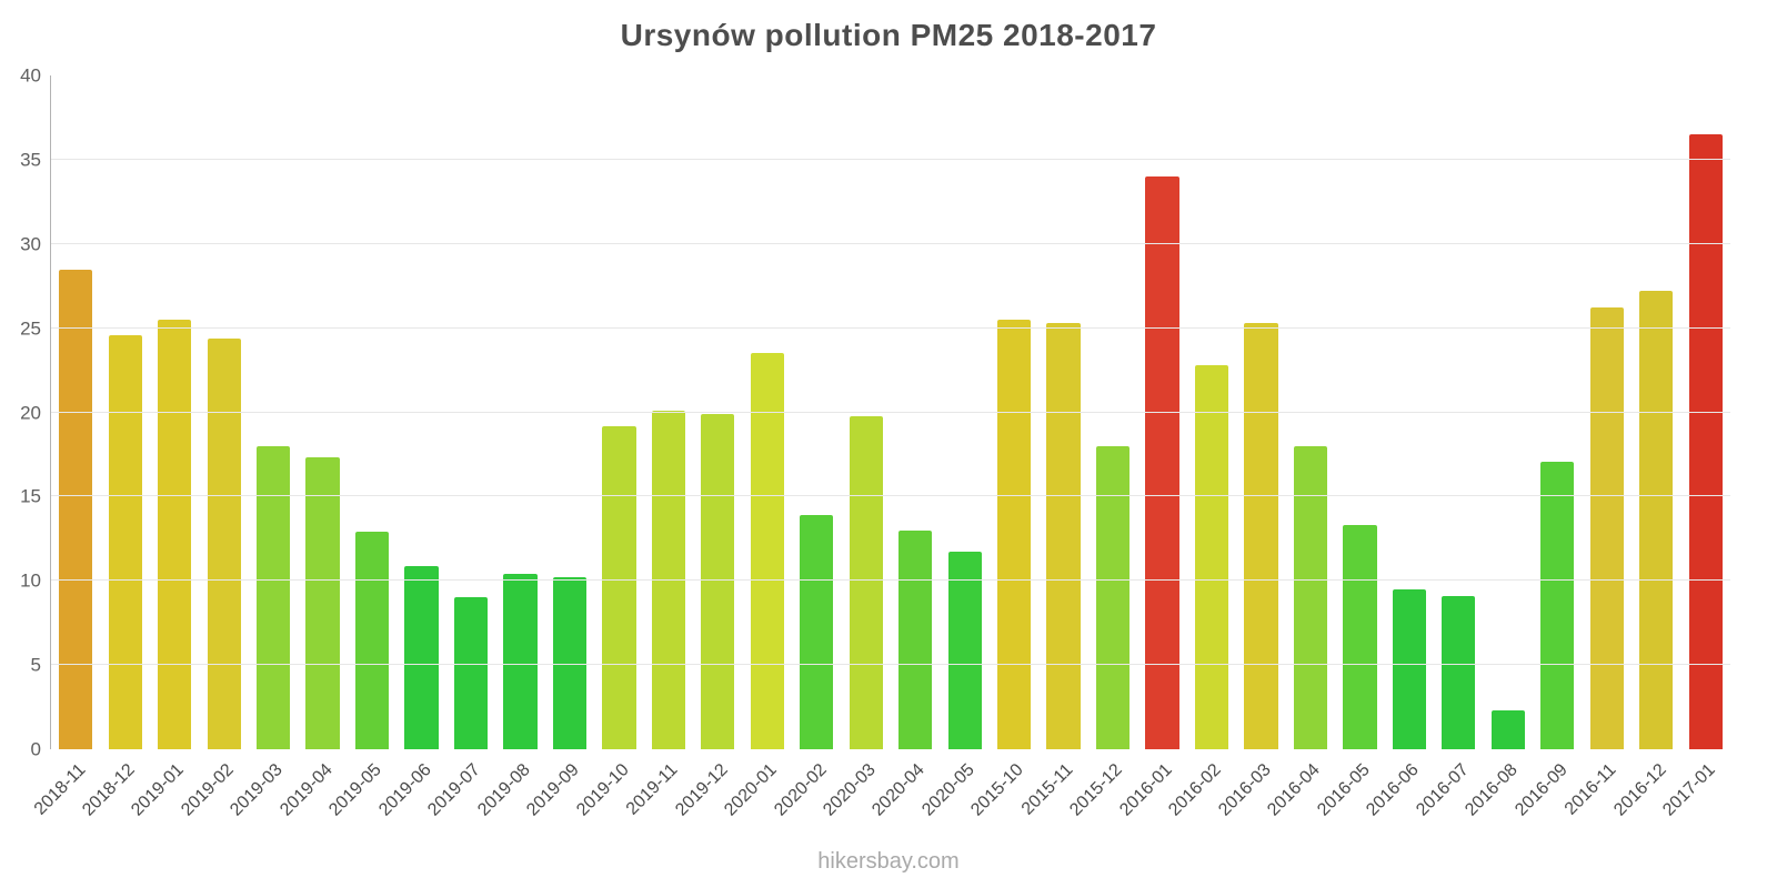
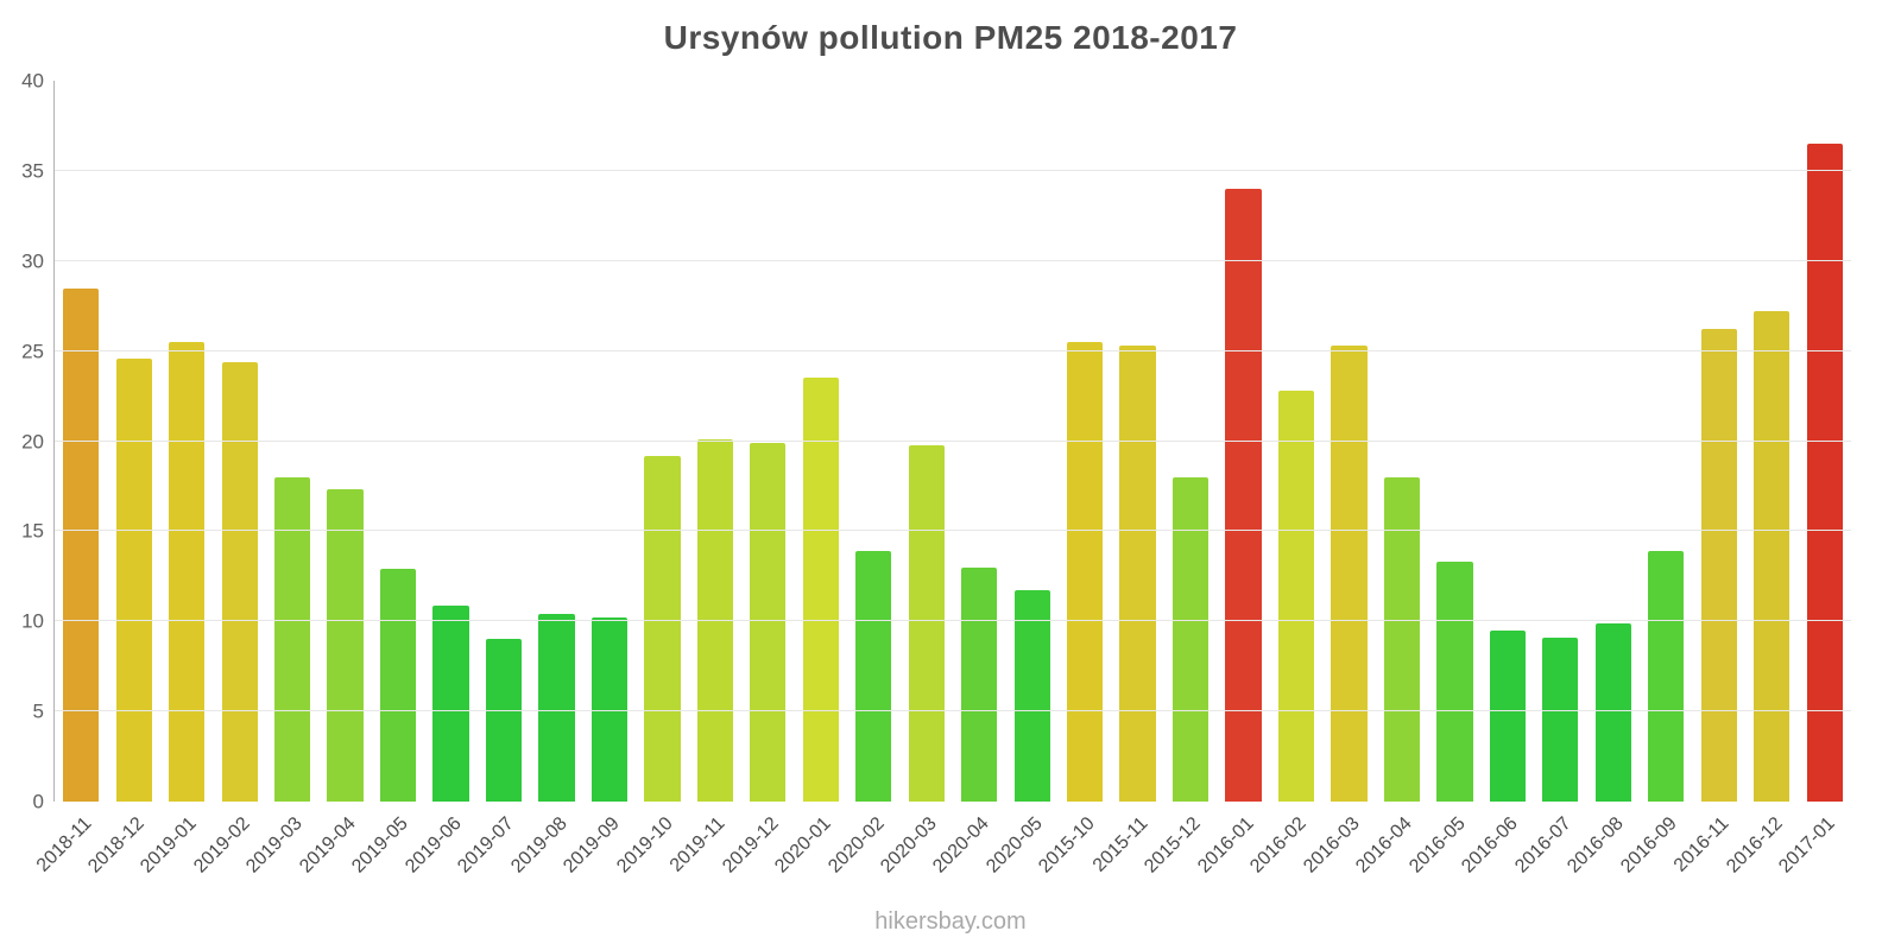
2016-08: 2.3 -> 9.9
2016-09: 17.1 -> 13.9
